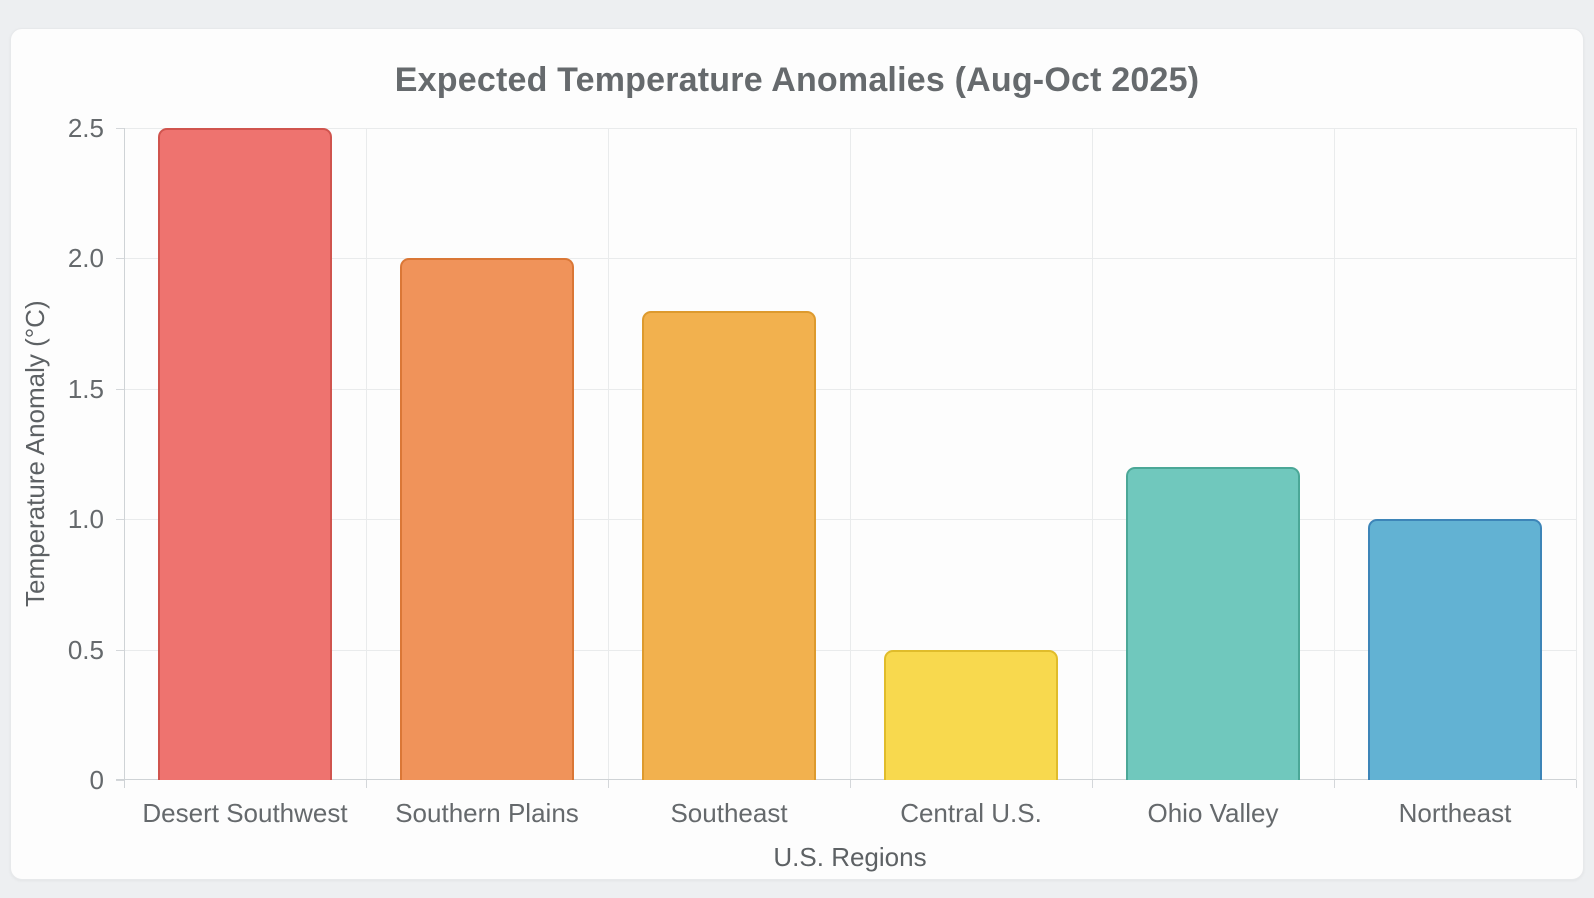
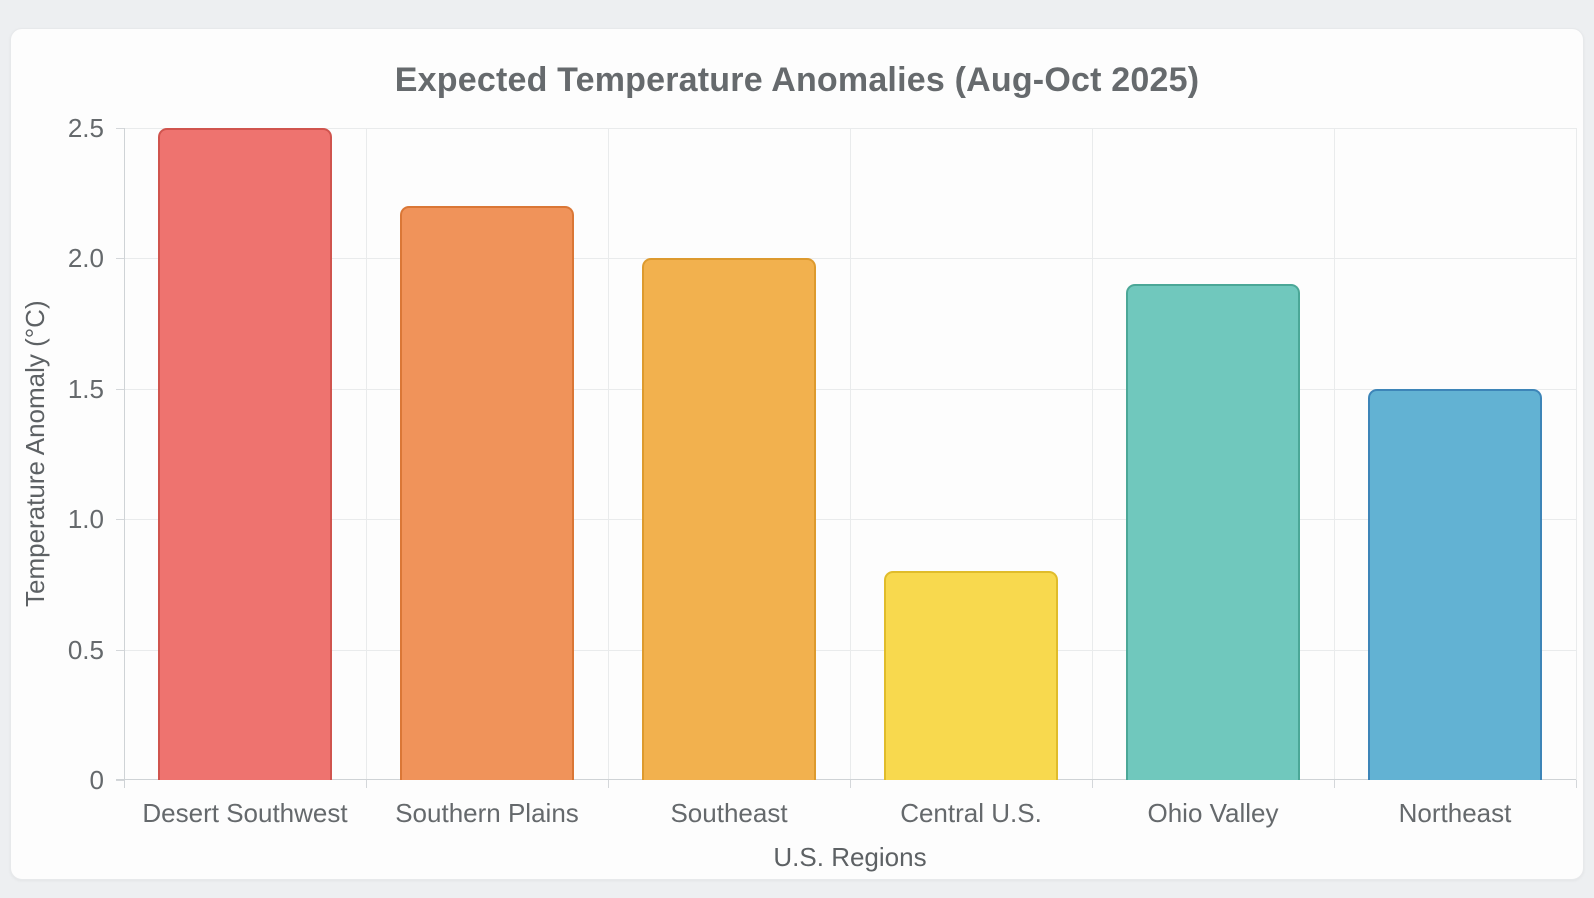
Southern Plains: 2.0 -> 2.2
Southeast: 1.8 -> 2.0
Central U.S.: 0.5 -> 0.8
Ohio Valley: 1.2 -> 1.9
Northeast: 1.0 -> 1.5
